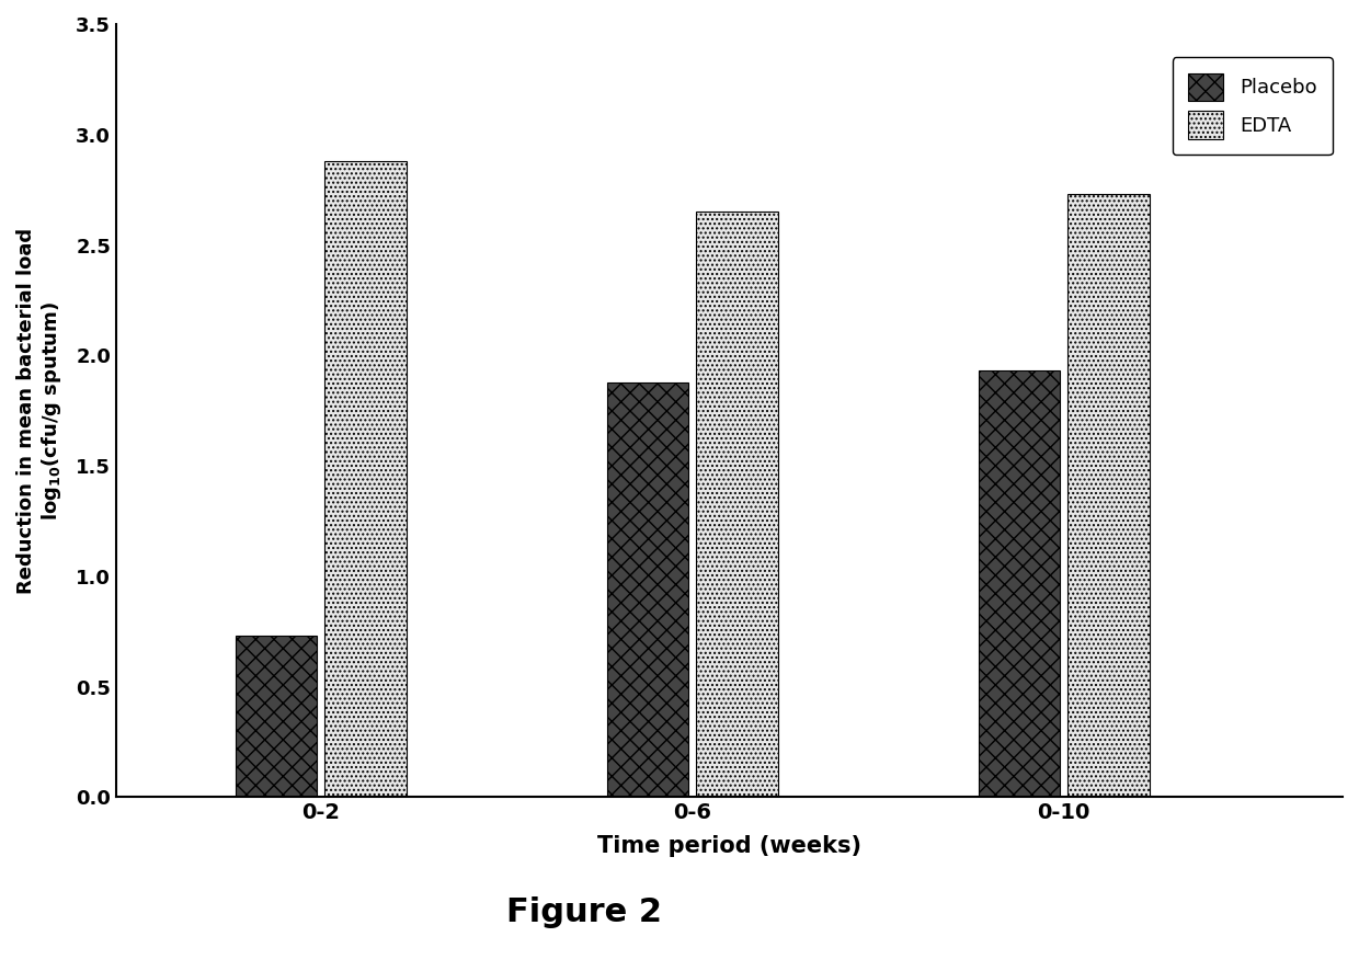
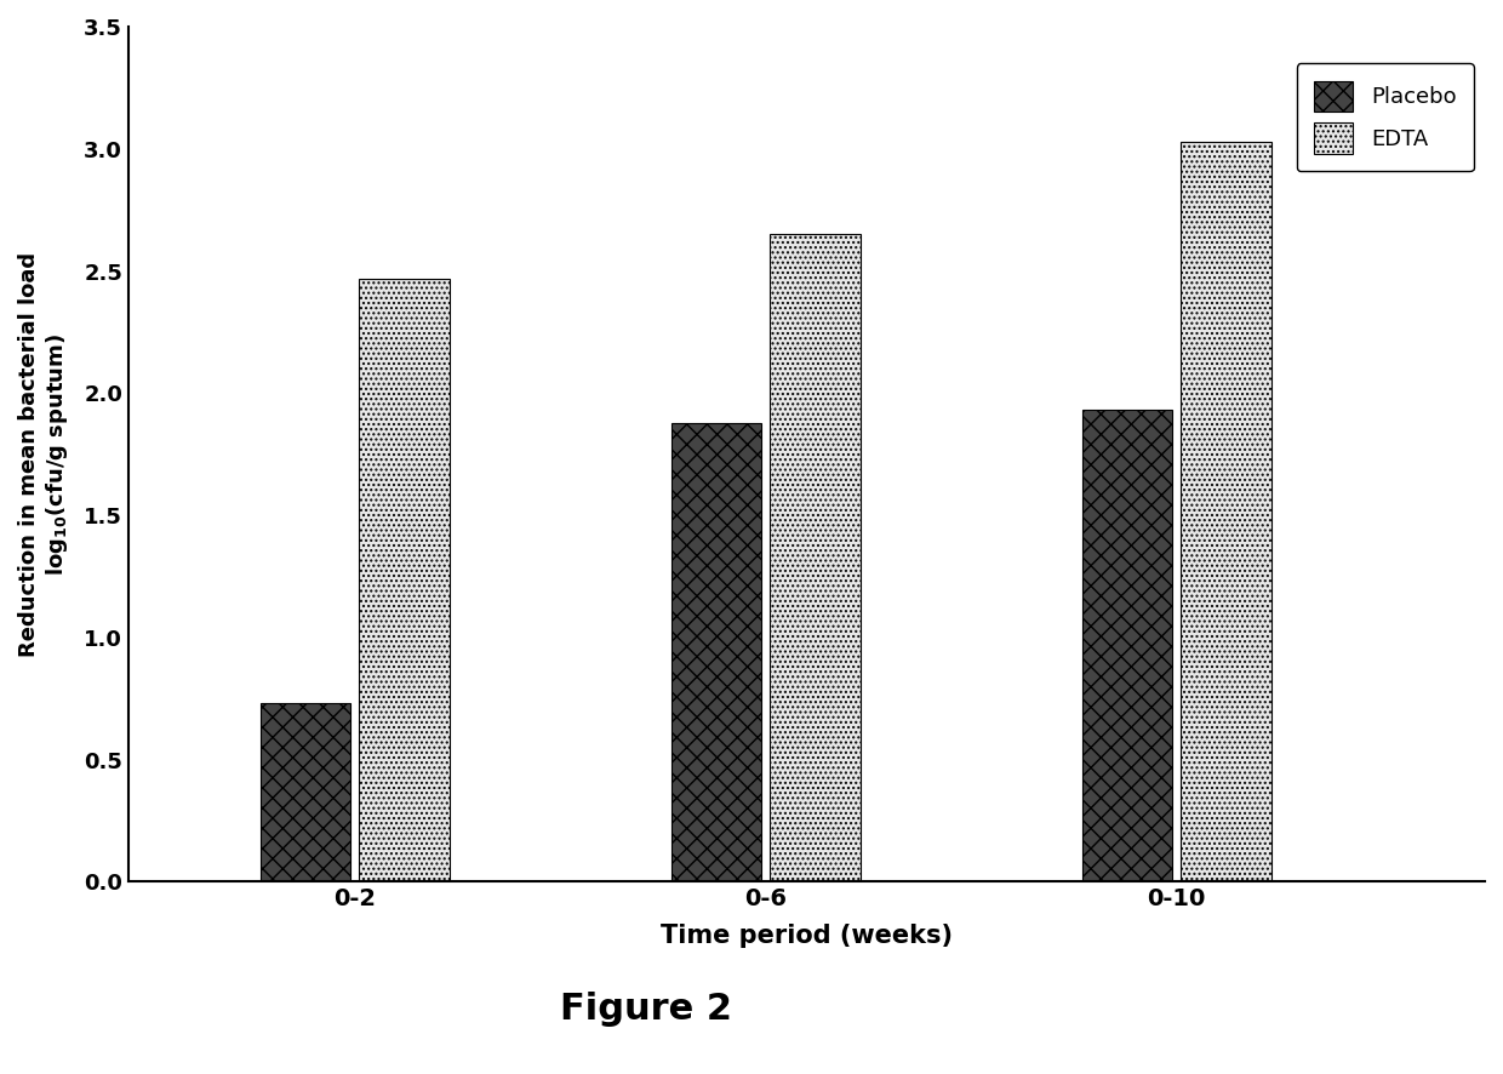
EDTA/0-2: 2.88 -> 2.47
EDTA/0-10: 2.73 -> 3.03
